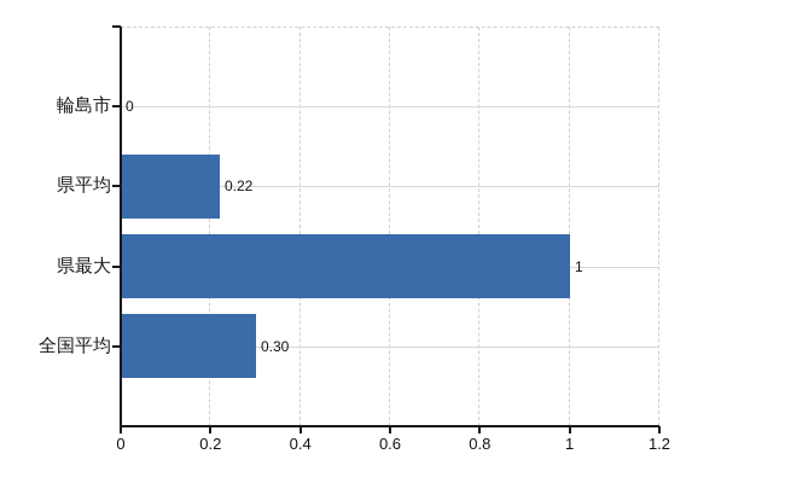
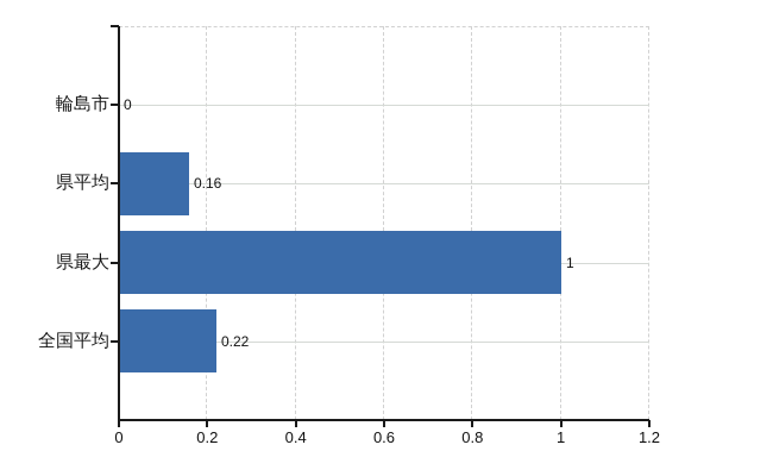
県平均: 0.22 -> 0.16
全国平均: 0.30 -> 0.22
